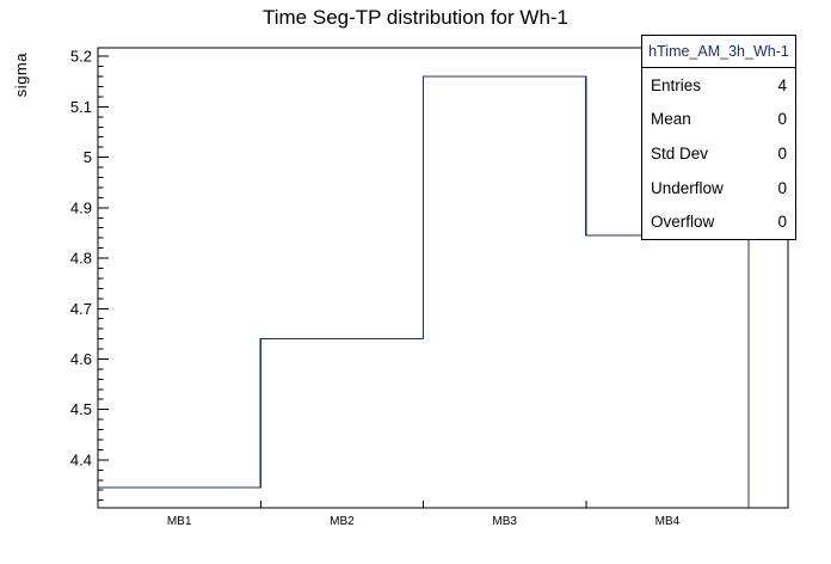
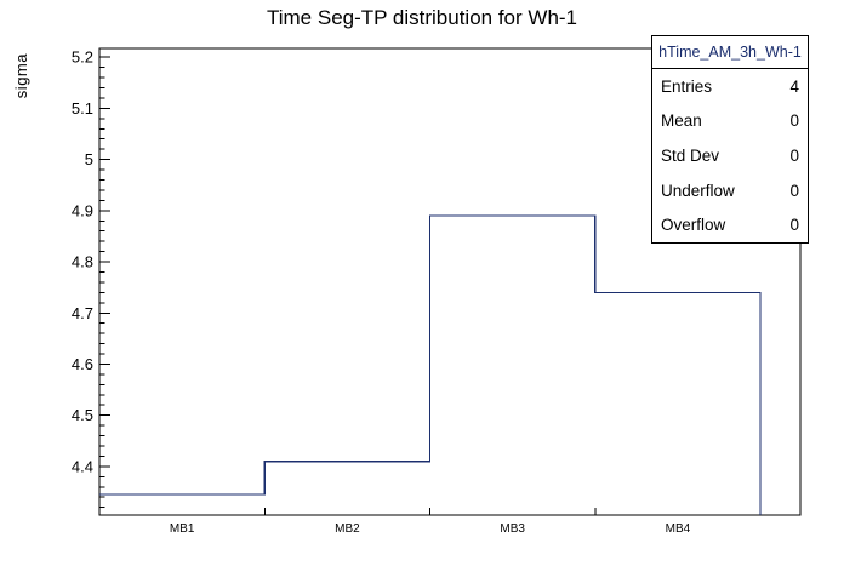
MB2: 4.64 -> 4.41
MB3: 5.16 -> 4.89
MB4: 4.84 -> 4.74
